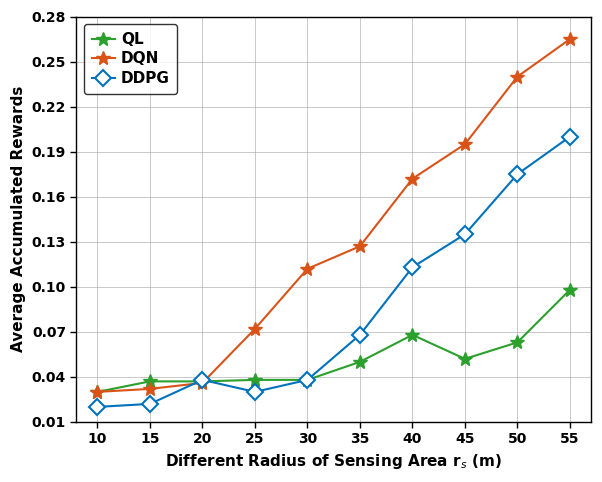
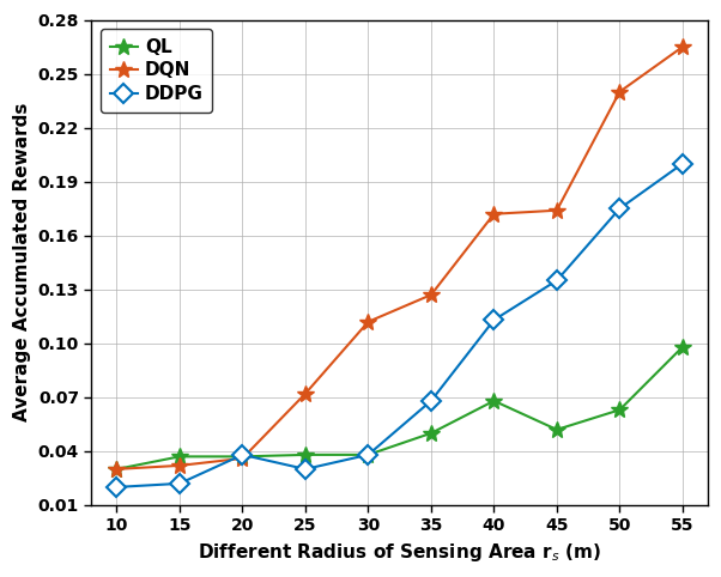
DQN/45: 0.195 -> 0.174
